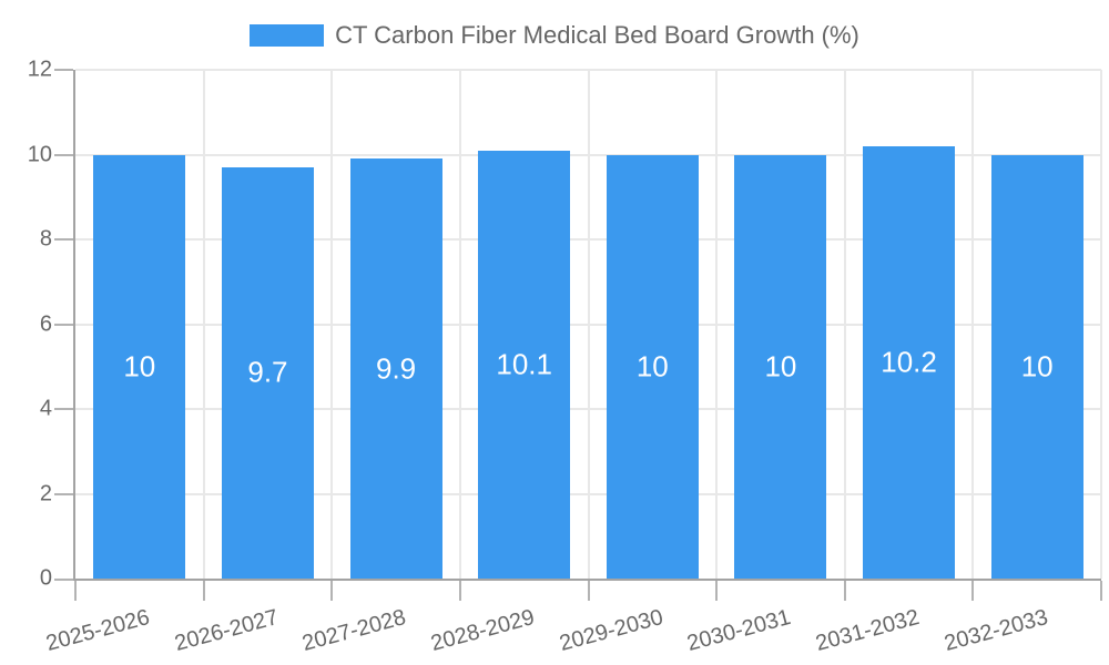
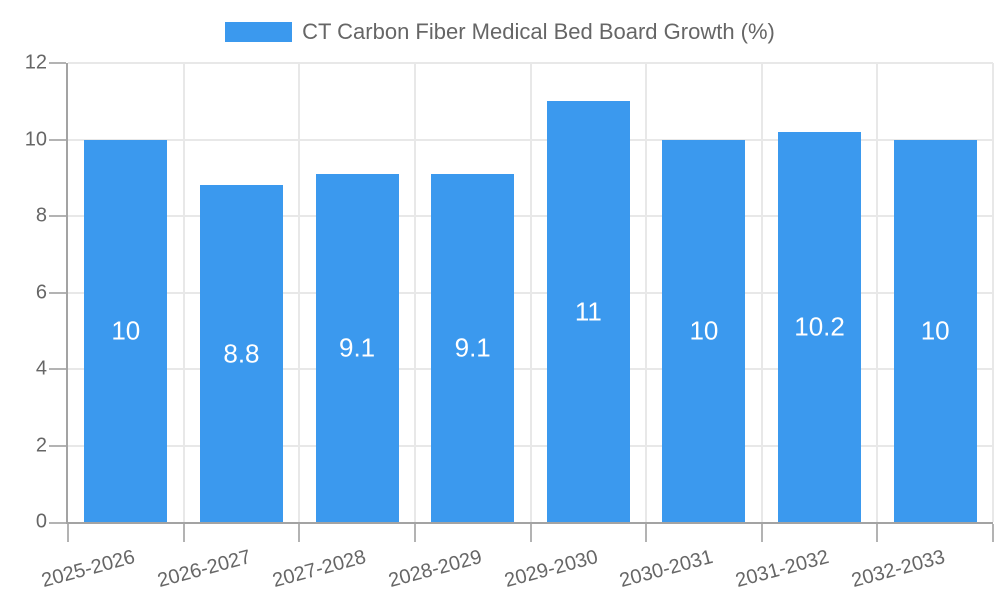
2026-2027: 9.7 -> 8.8
2027-2028: 9.9 -> 9.1
2028-2029: 10.1 -> 9.1
2029-2030: 10 -> 11
